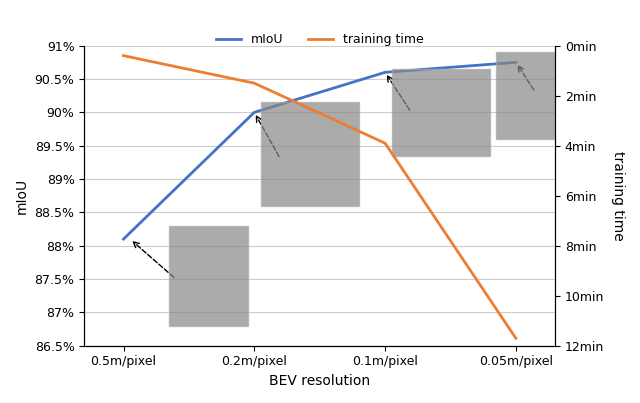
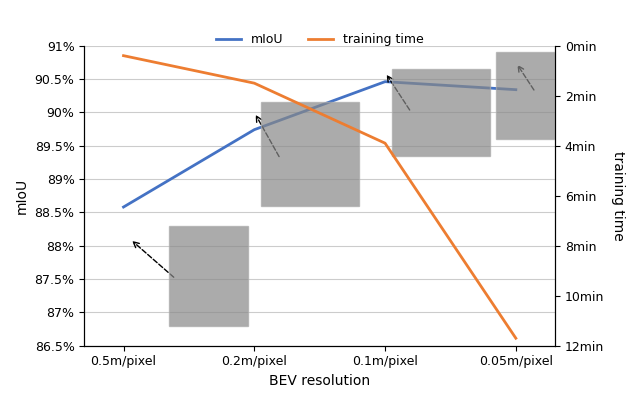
mIoU/0.5m/pixel: 88.10% -> 88.58%
mIoU/0.2m/pixel: 90.00% -> 89.74%
mIoU/0.1m/pixel: 90.60% -> 90.46%
mIoU/0.05m/pixel: 90.75% -> 90.34%
